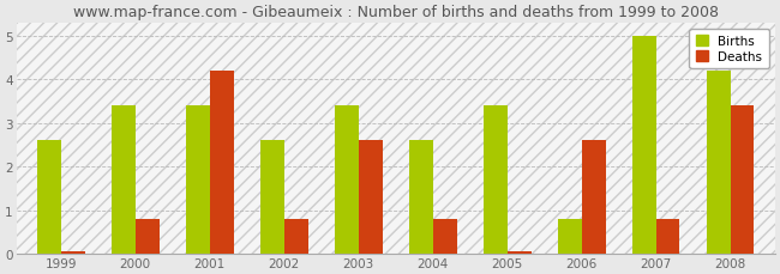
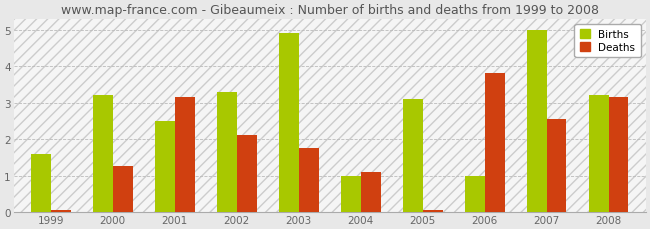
Births/1999: 2.6 -> 1.6
Births/2000: 3.4 -> 3.2
Deaths/2000: 0.80 -> 1.25
Births/2001: 3.4 -> 2.5
Deaths/2001: 4.20 -> 3.15
Births/2002: 2.6 -> 3.3
Deaths/2002: 0.80 -> 2.10
Births/2003: 3.4 -> 4.9
Deaths/2003: 2.60 -> 1.75
Births/2004: 2.6 -> 1.0
Deaths/2004: 0.80 -> 1.10
Births/2005: 3.4 -> 3.1
Births/2006: 0.8 -> 1.0
Deaths/2006: 2.60 -> 3.80
Deaths/2007: 0.80 -> 2.55
Births/2008: 4.2 -> 3.2
Deaths/2008: 3.40 -> 3.15
